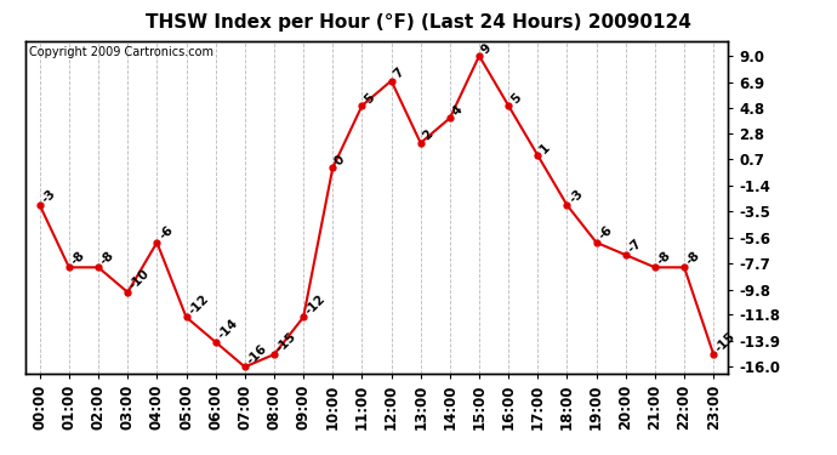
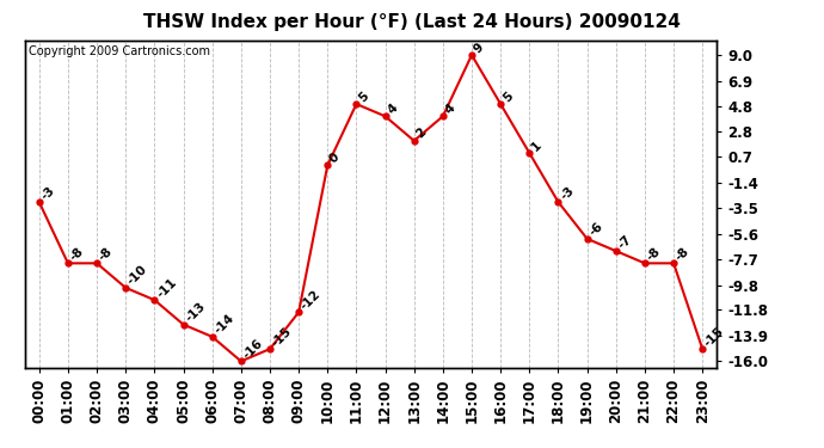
04:00: -6 -> -11
05:00: -12 -> -13
12:00: 7 -> 4
